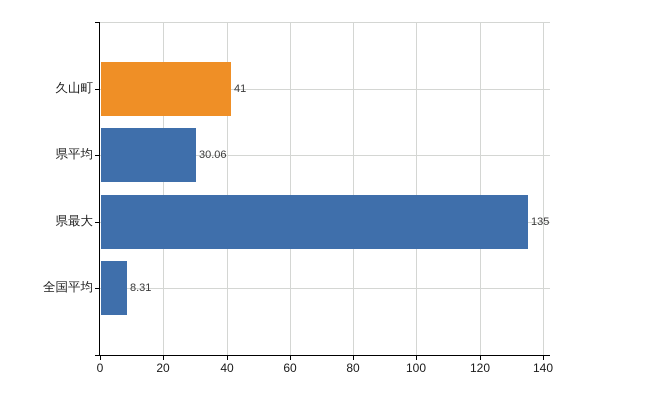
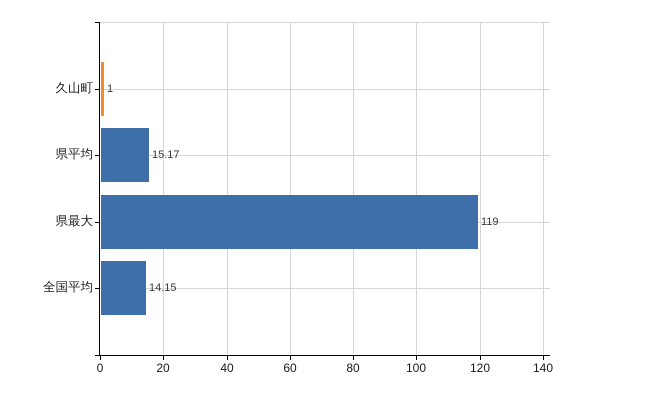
久山町: 41 -> 1
県平均: 30.06 -> 15.17
県最大: 135 -> 119
全国平均: 8.31 -> 14.15
